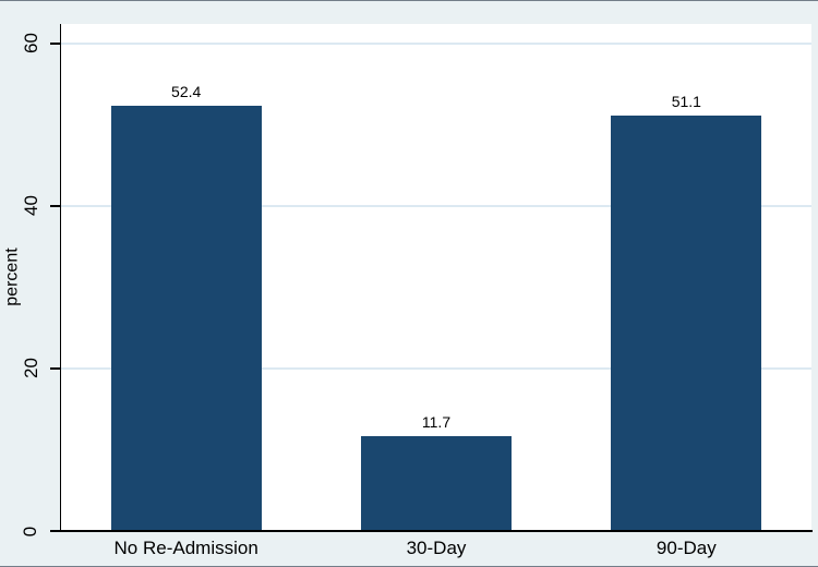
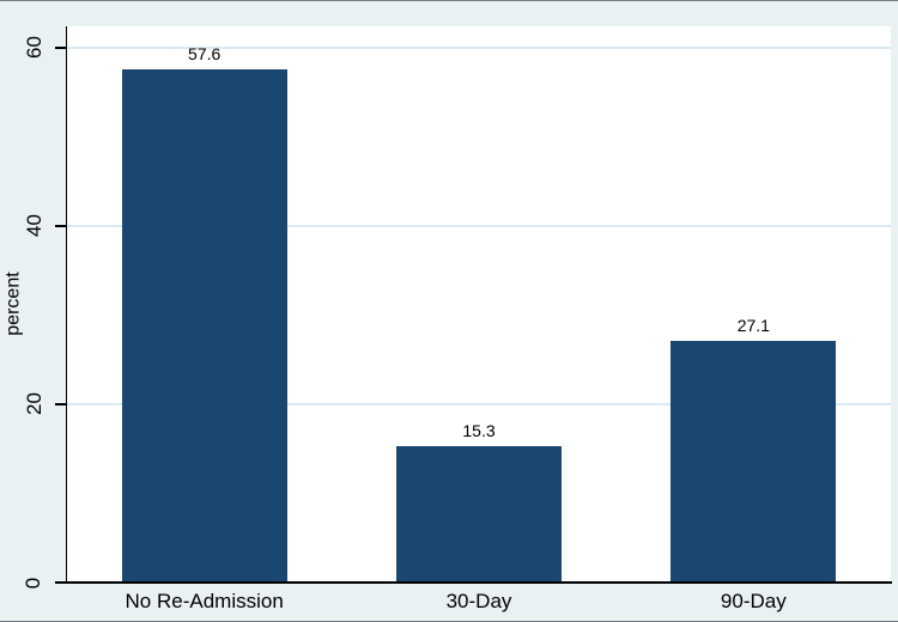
No Re-Admission: 52.4 -> 57.6
30-Day: 11.7 -> 15.3
90-Day: 51.1 -> 27.1
